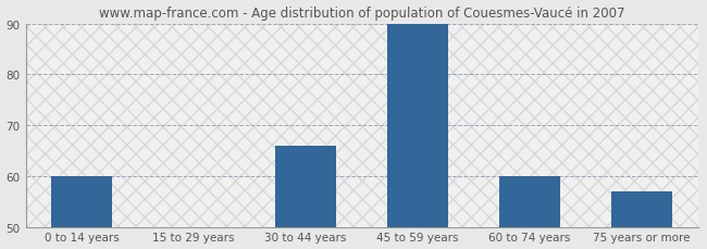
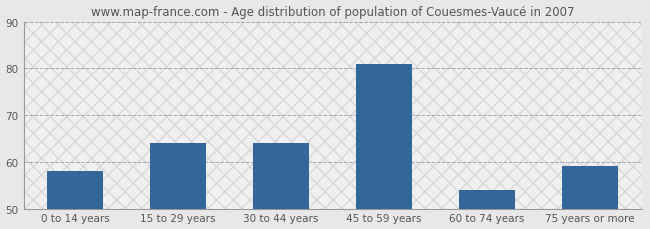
0 to 14 years: 60 -> 58
15 to 29 years: 50 -> 64
30 to 44 years: 66 -> 64
45 to 59 years: 90 -> 81
60 to 74 years: 60 -> 54
75 years or more: 57 -> 59
